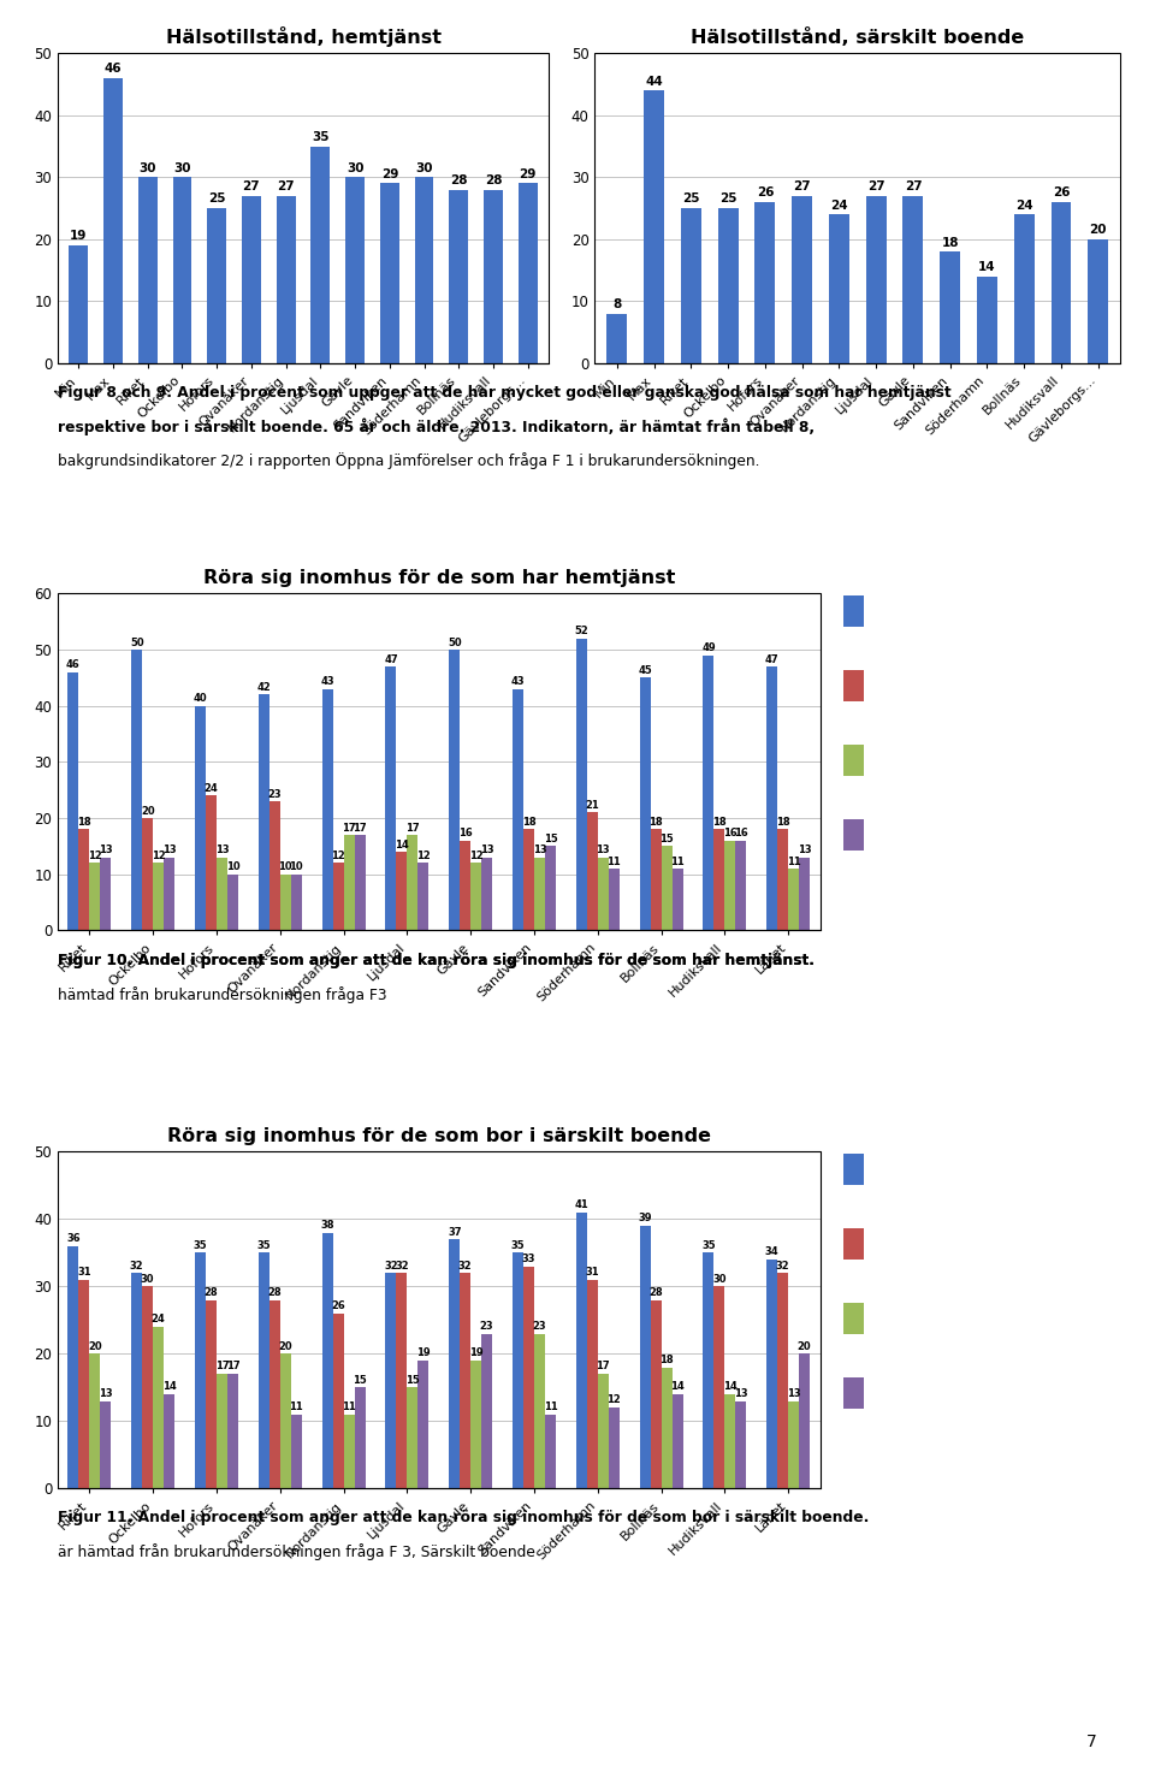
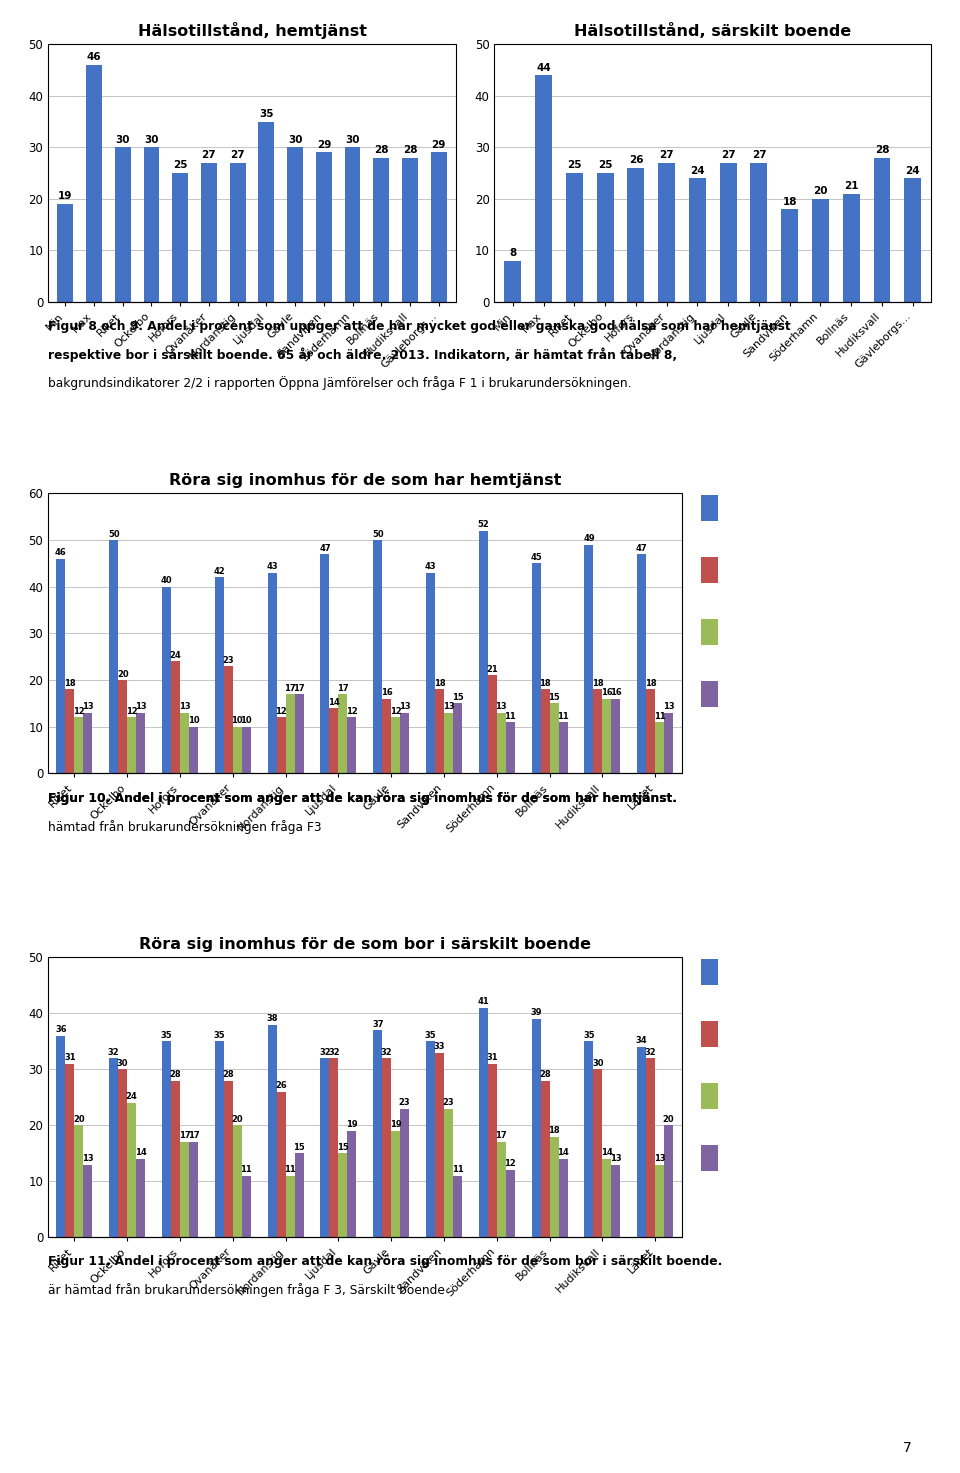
Hälsotillstånd, särskilt boende/Söderhamn: 14 -> 20
Hälsotillstånd, särskilt boende/Bollnäs: 24 -> 21
Hälsotillstånd, särskilt boende/Hudiksvall: 26 -> 28
Hälsotillstånd, särskilt boende/Gävleborgs...: 20 -> 24
